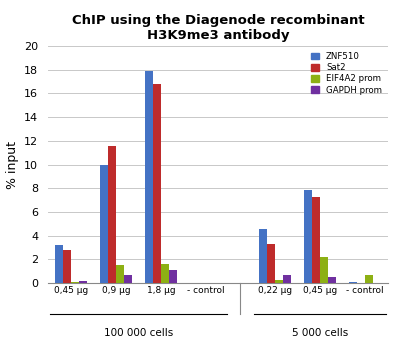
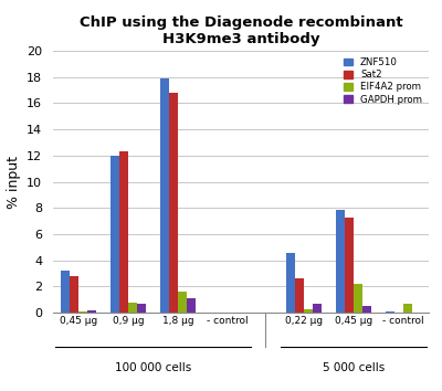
ZNF510/0,9 µg: 10.0 -> 12.0
Sat2/0,9 µg: 11.6 -> 12.3
EIF4A2 prom/0,9 µg: 1.5 -> 0.8
Sat2/0,22 µg: 3.3 -> 2.6
